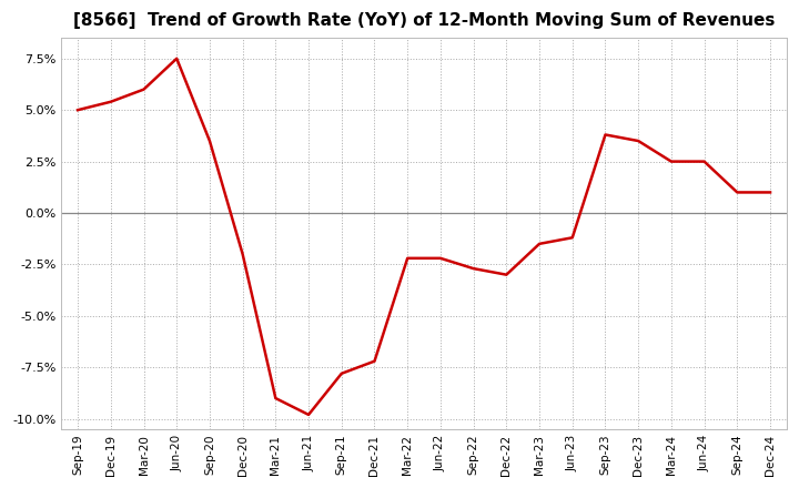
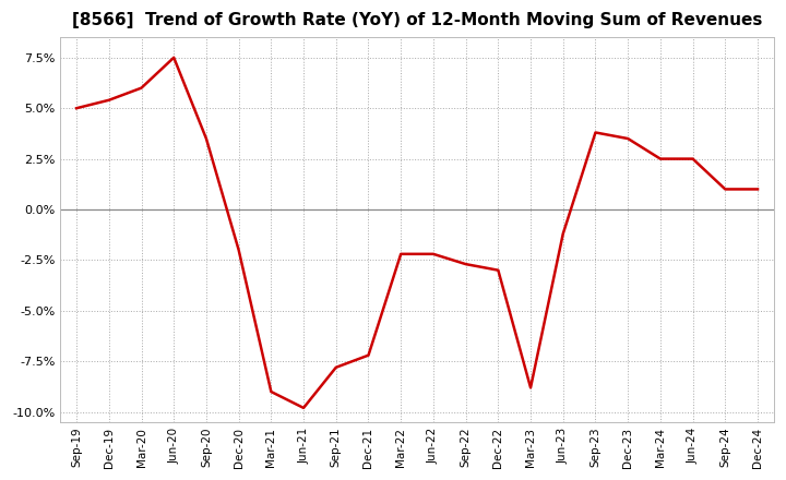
Mar-23: -1.5% -> -8.8%
